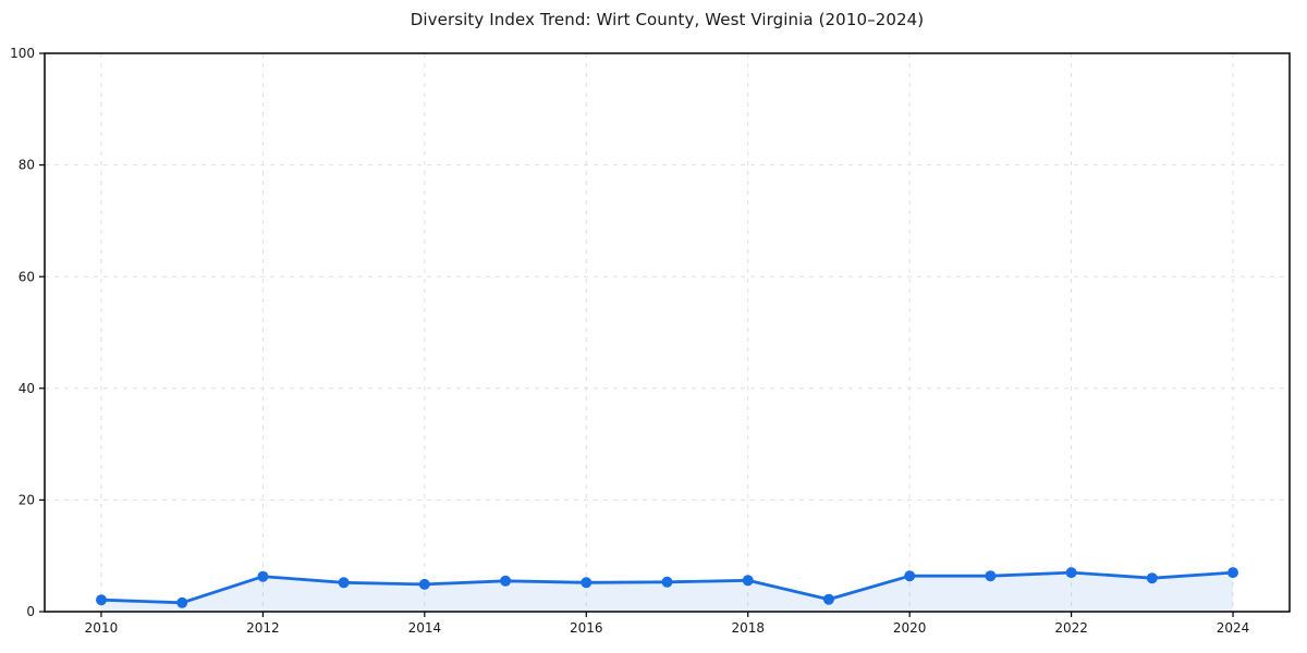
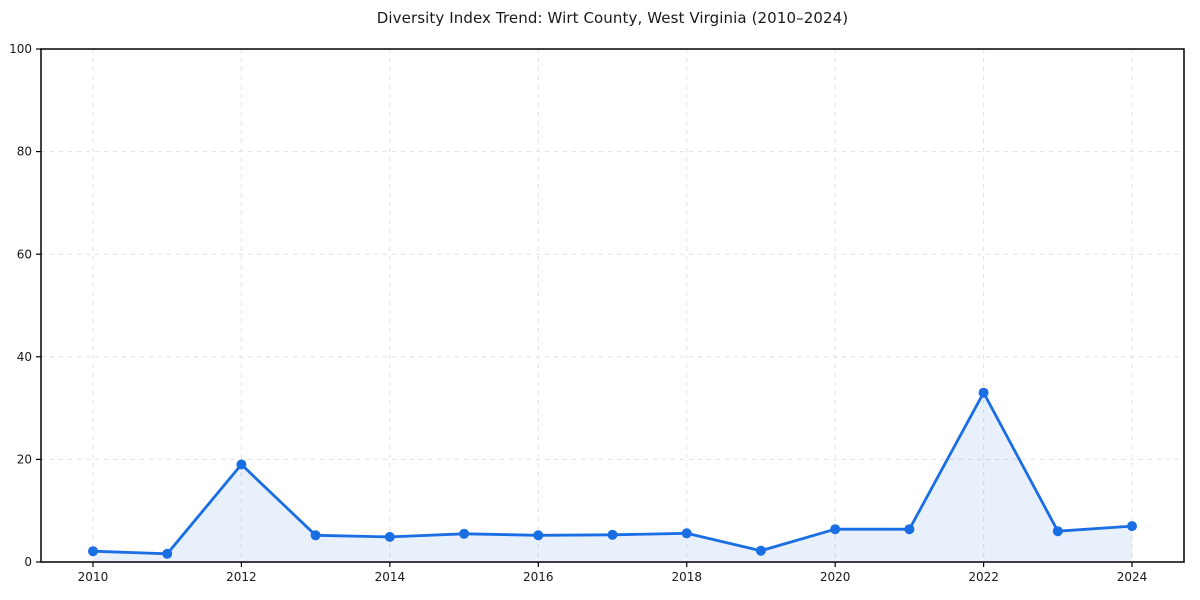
2012: 6 -> 19
2022: 7 -> 33
